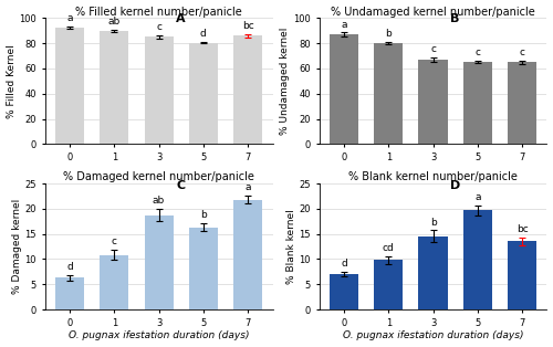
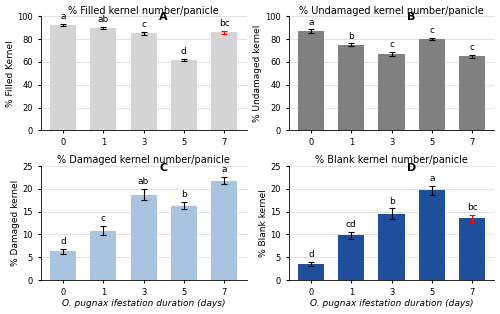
% Filled kernel number/panicle/5: 80 -> 62
% Undamaged kernel number/panicle/1: 80 -> 75
% Undamaged kernel number/panicle/5: 65 -> 80
% Blank kernel number/panicle/0: 7.0 -> 3.5
